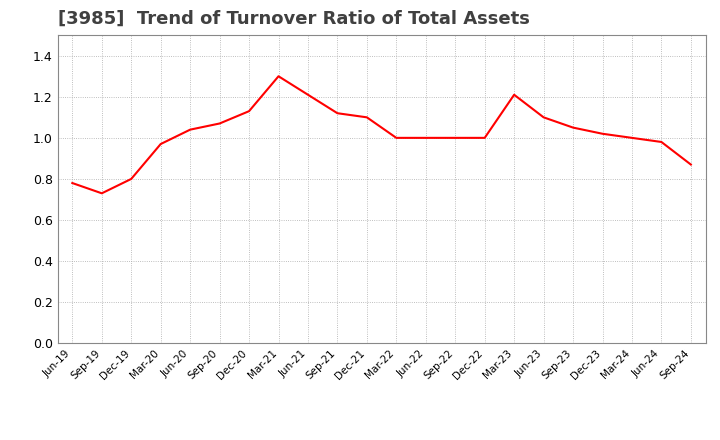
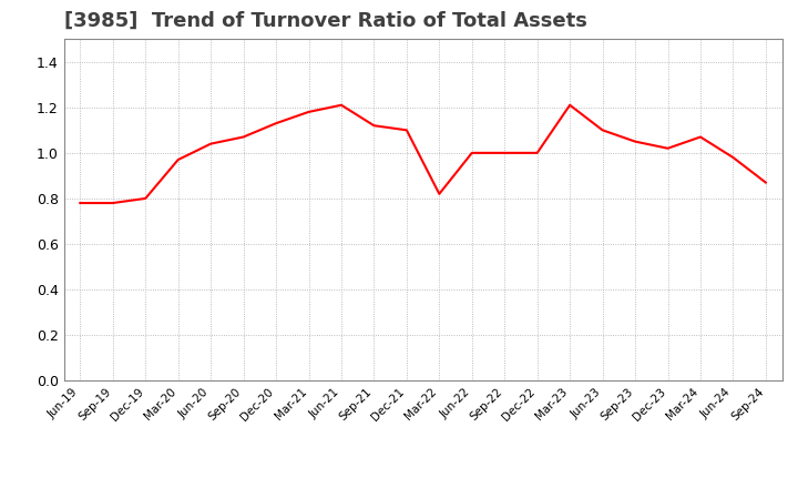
Sep-19: 0.73 -> 0.78
Mar-21: 1.30 -> 1.18
Mar-22: 1.00 -> 0.82
Mar-24: 1.00 -> 1.07
